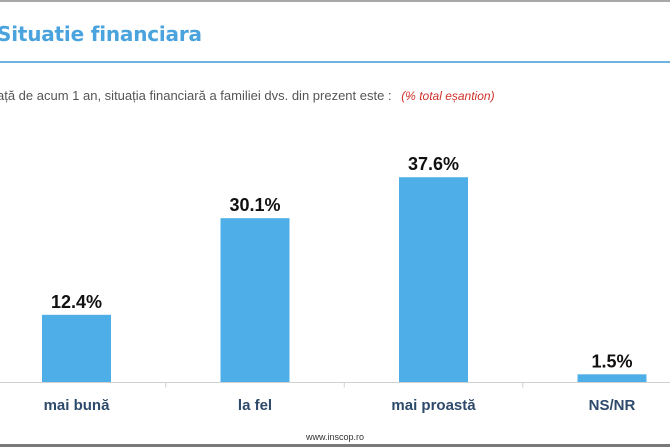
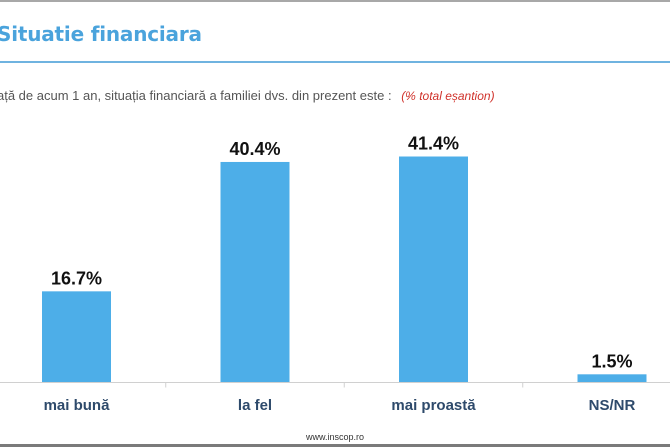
mai bună: 12.4% -> 16.7%
la fel: 30.1% -> 40.4%
mai proastă: 37.6% -> 41.4%
